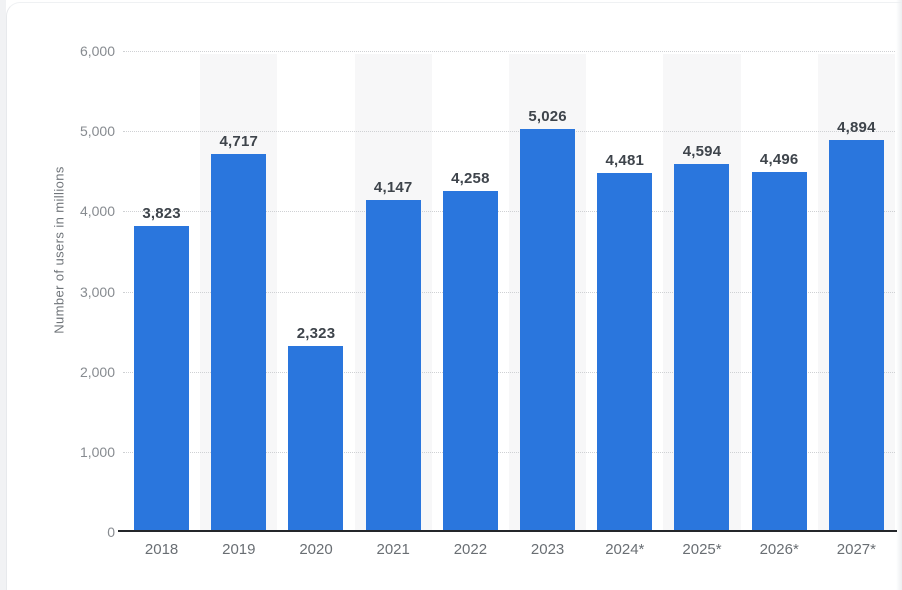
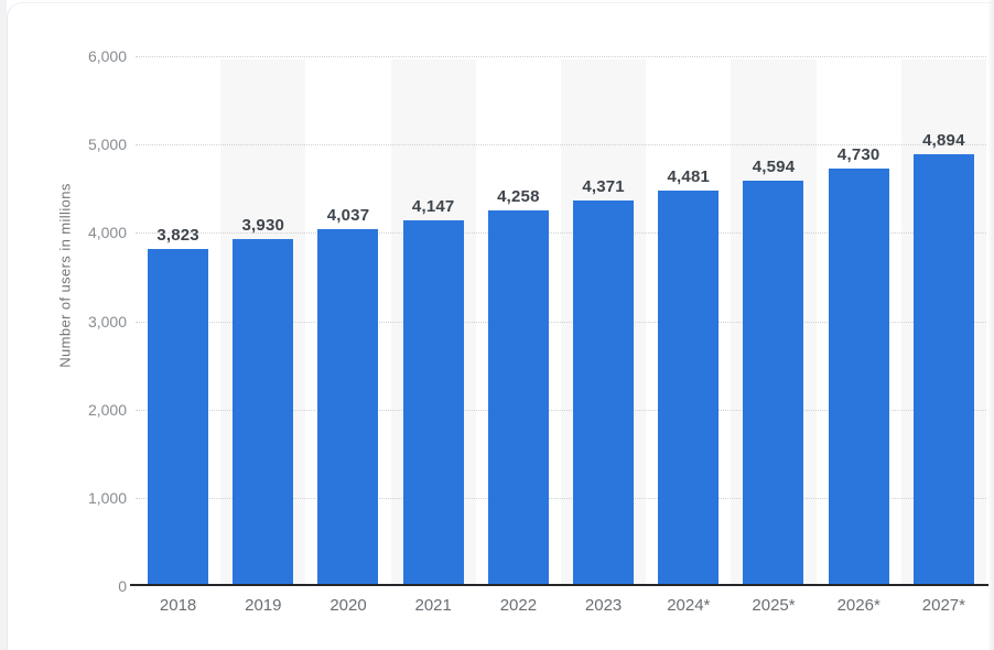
2019: 4,717 -> 3,930
2020: 2,323 -> 4,037
2023: 5,026 -> 4,371
2026*: 4,496 -> 4,730
